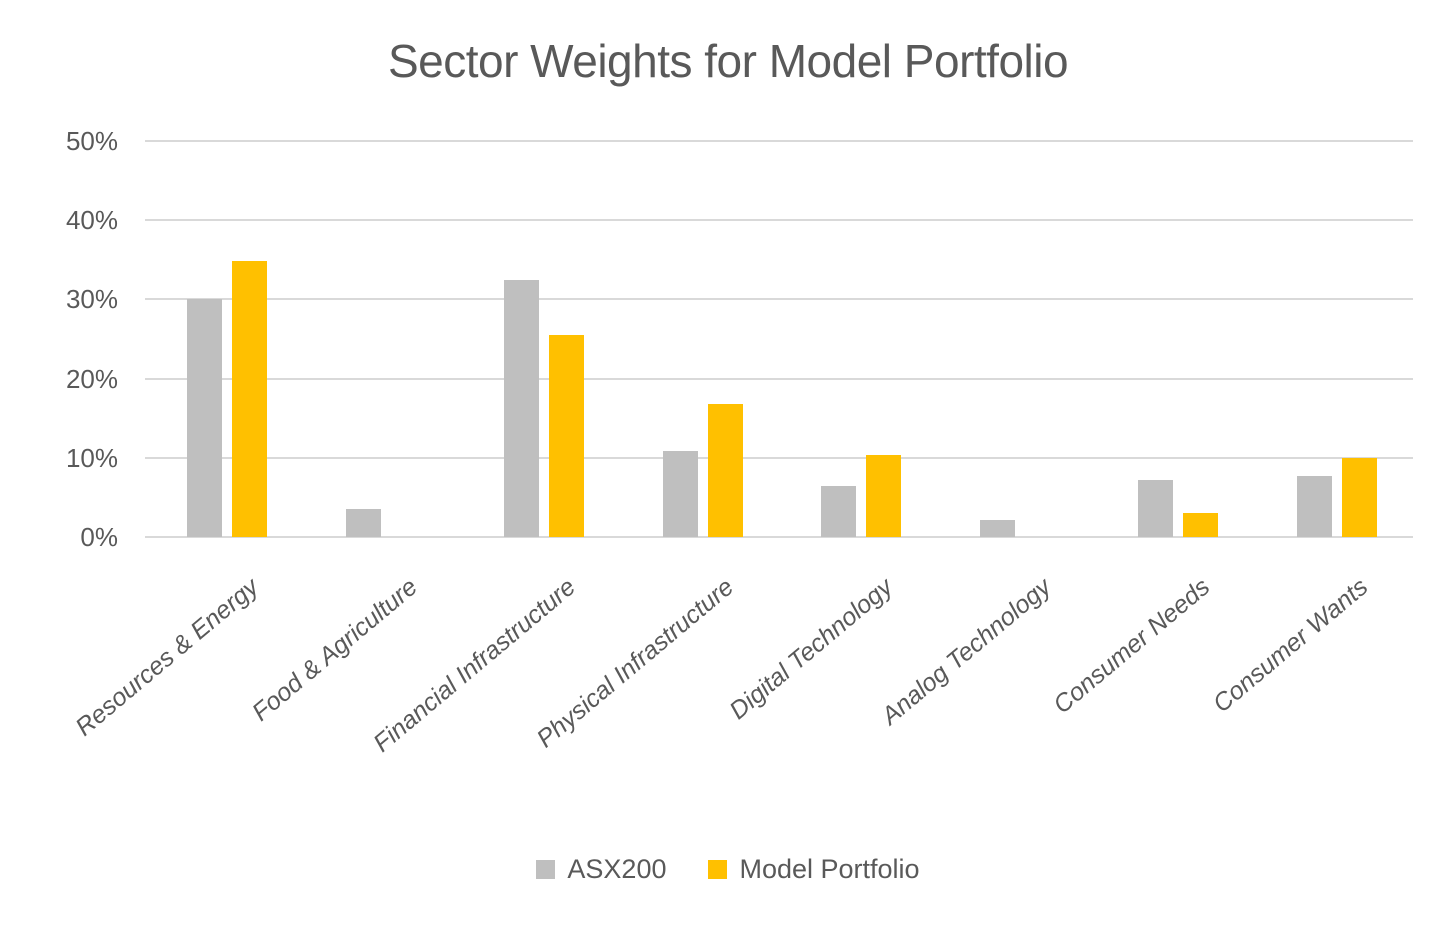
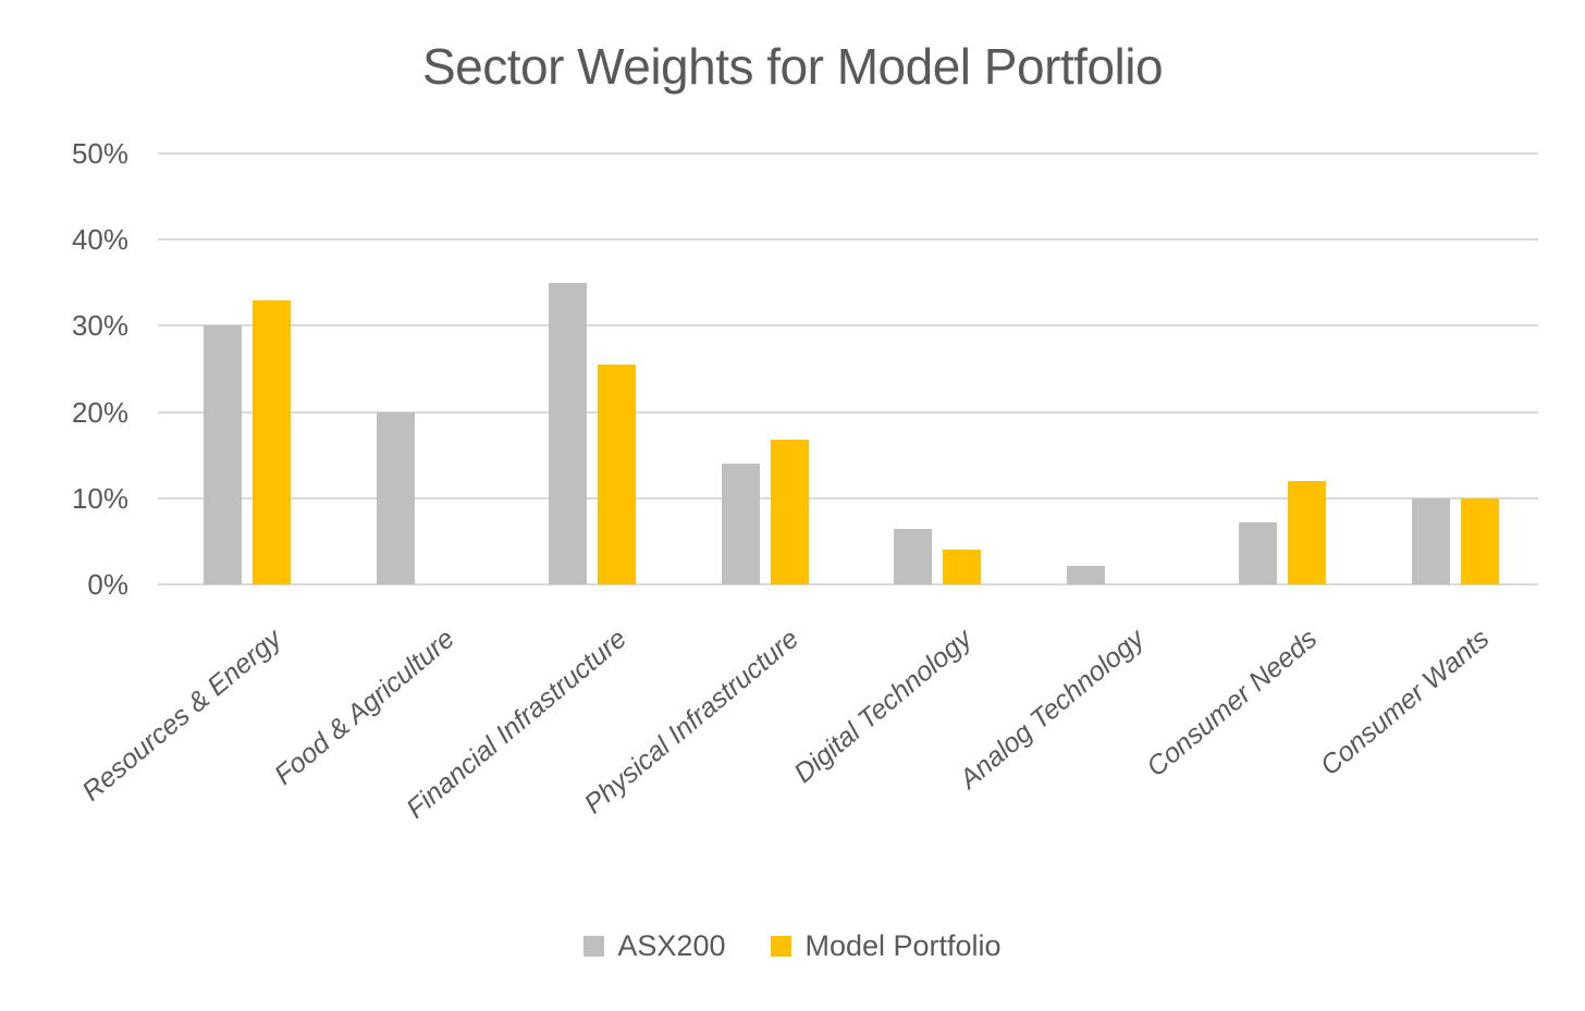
Model Portfolio/Resources & Energy: 35% -> 33%
ASX200/Food & Agriculture: 4% -> 20%
ASX200/Financial Infrastructure: 32% -> 35%
ASX200/Physical Infrastructure: 11% -> 14%
Model Portfolio/Digital Technology: 10% -> 4%
Model Portfolio/Consumer Needs: 3% -> 12%
ASX200/Consumer Wants: 8% -> 10%
